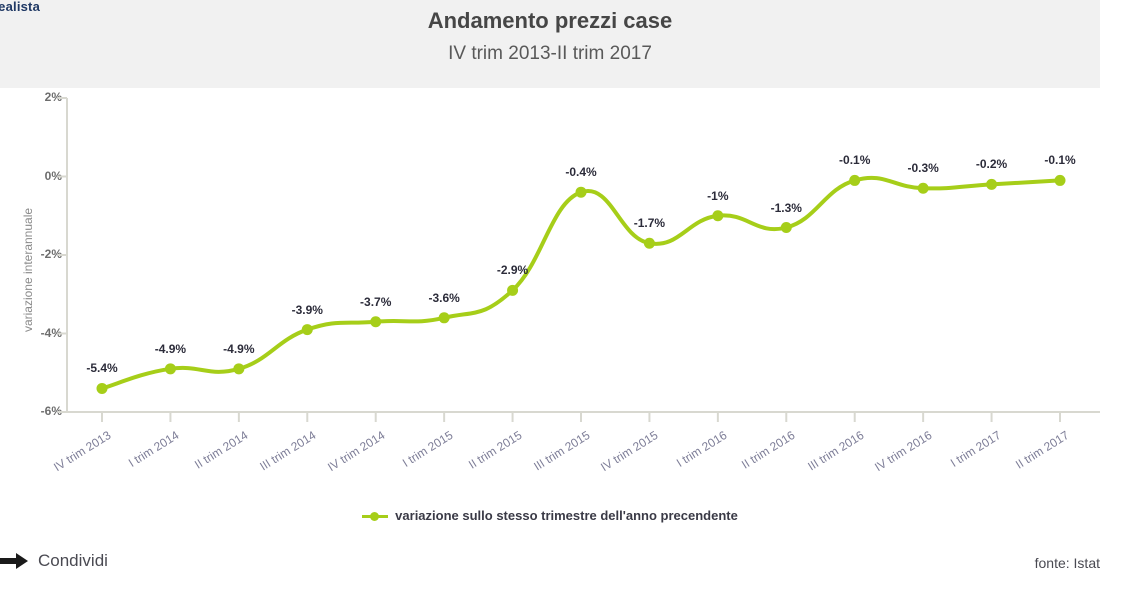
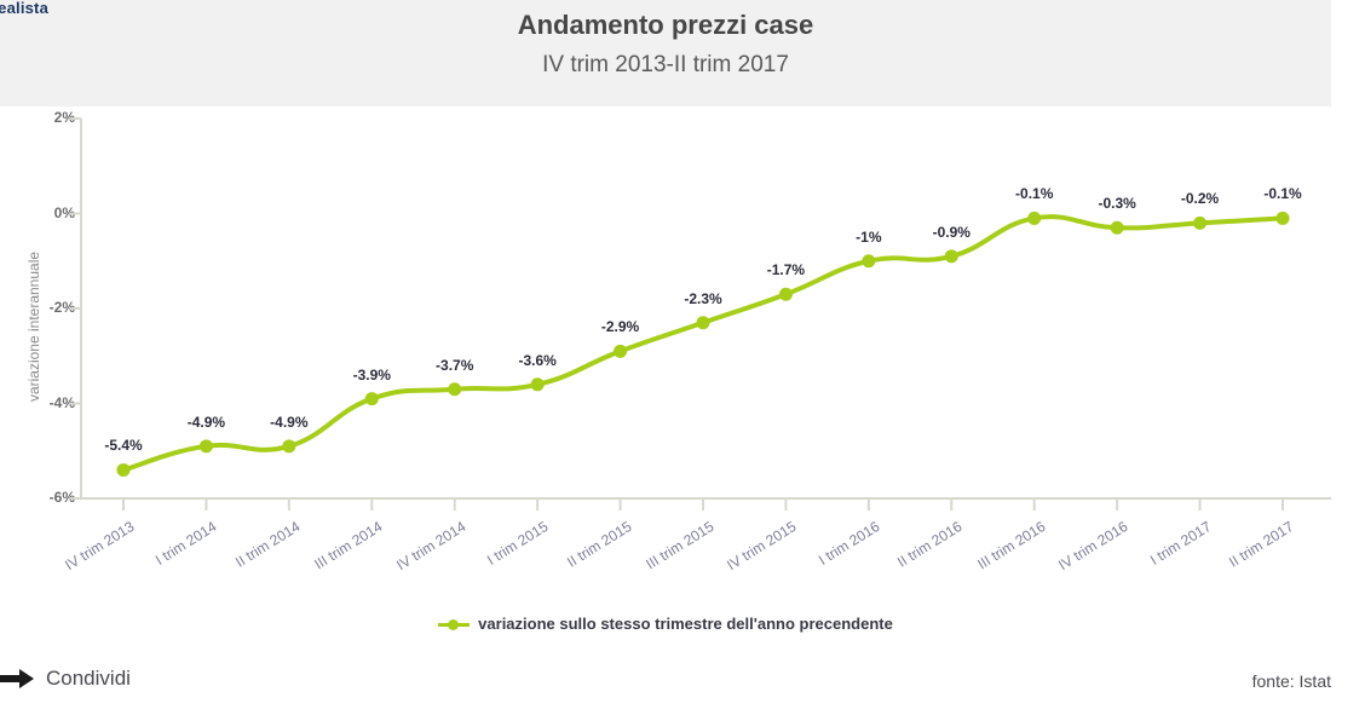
III trim 2015: -0.4% -> -2.3%
II trim 2016: -1.3% -> -0.9%
